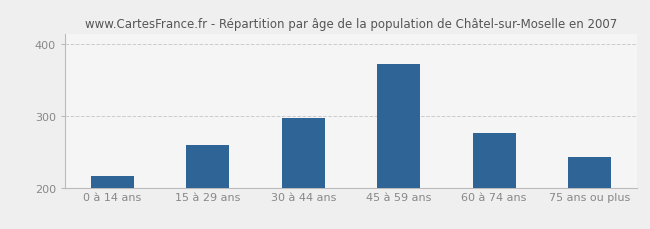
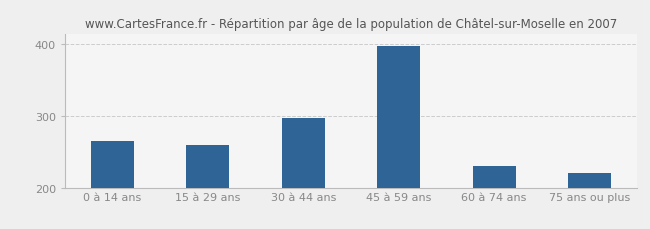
0 à 14 ans: 216 -> 265
45 à 59 ans: 372 -> 398
60 à 74 ans: 276 -> 230
75 ans ou plus: 242 -> 221
